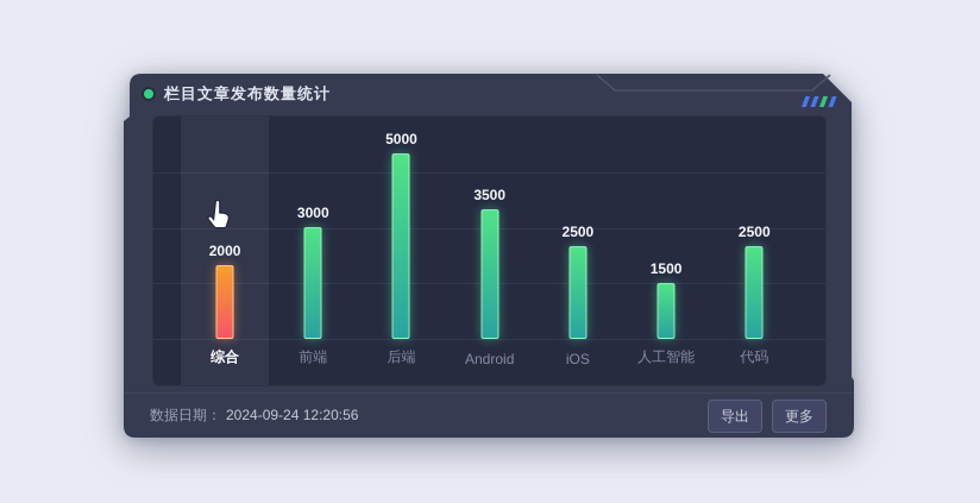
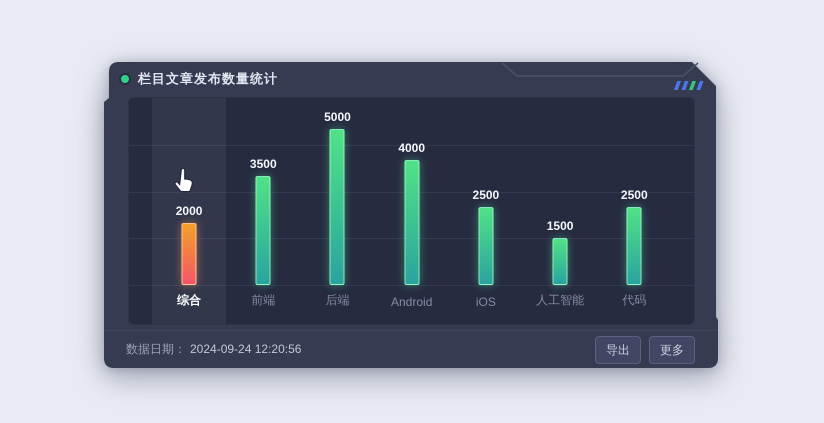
前端: 3000 -> 3500
Android: 3500 -> 4000
